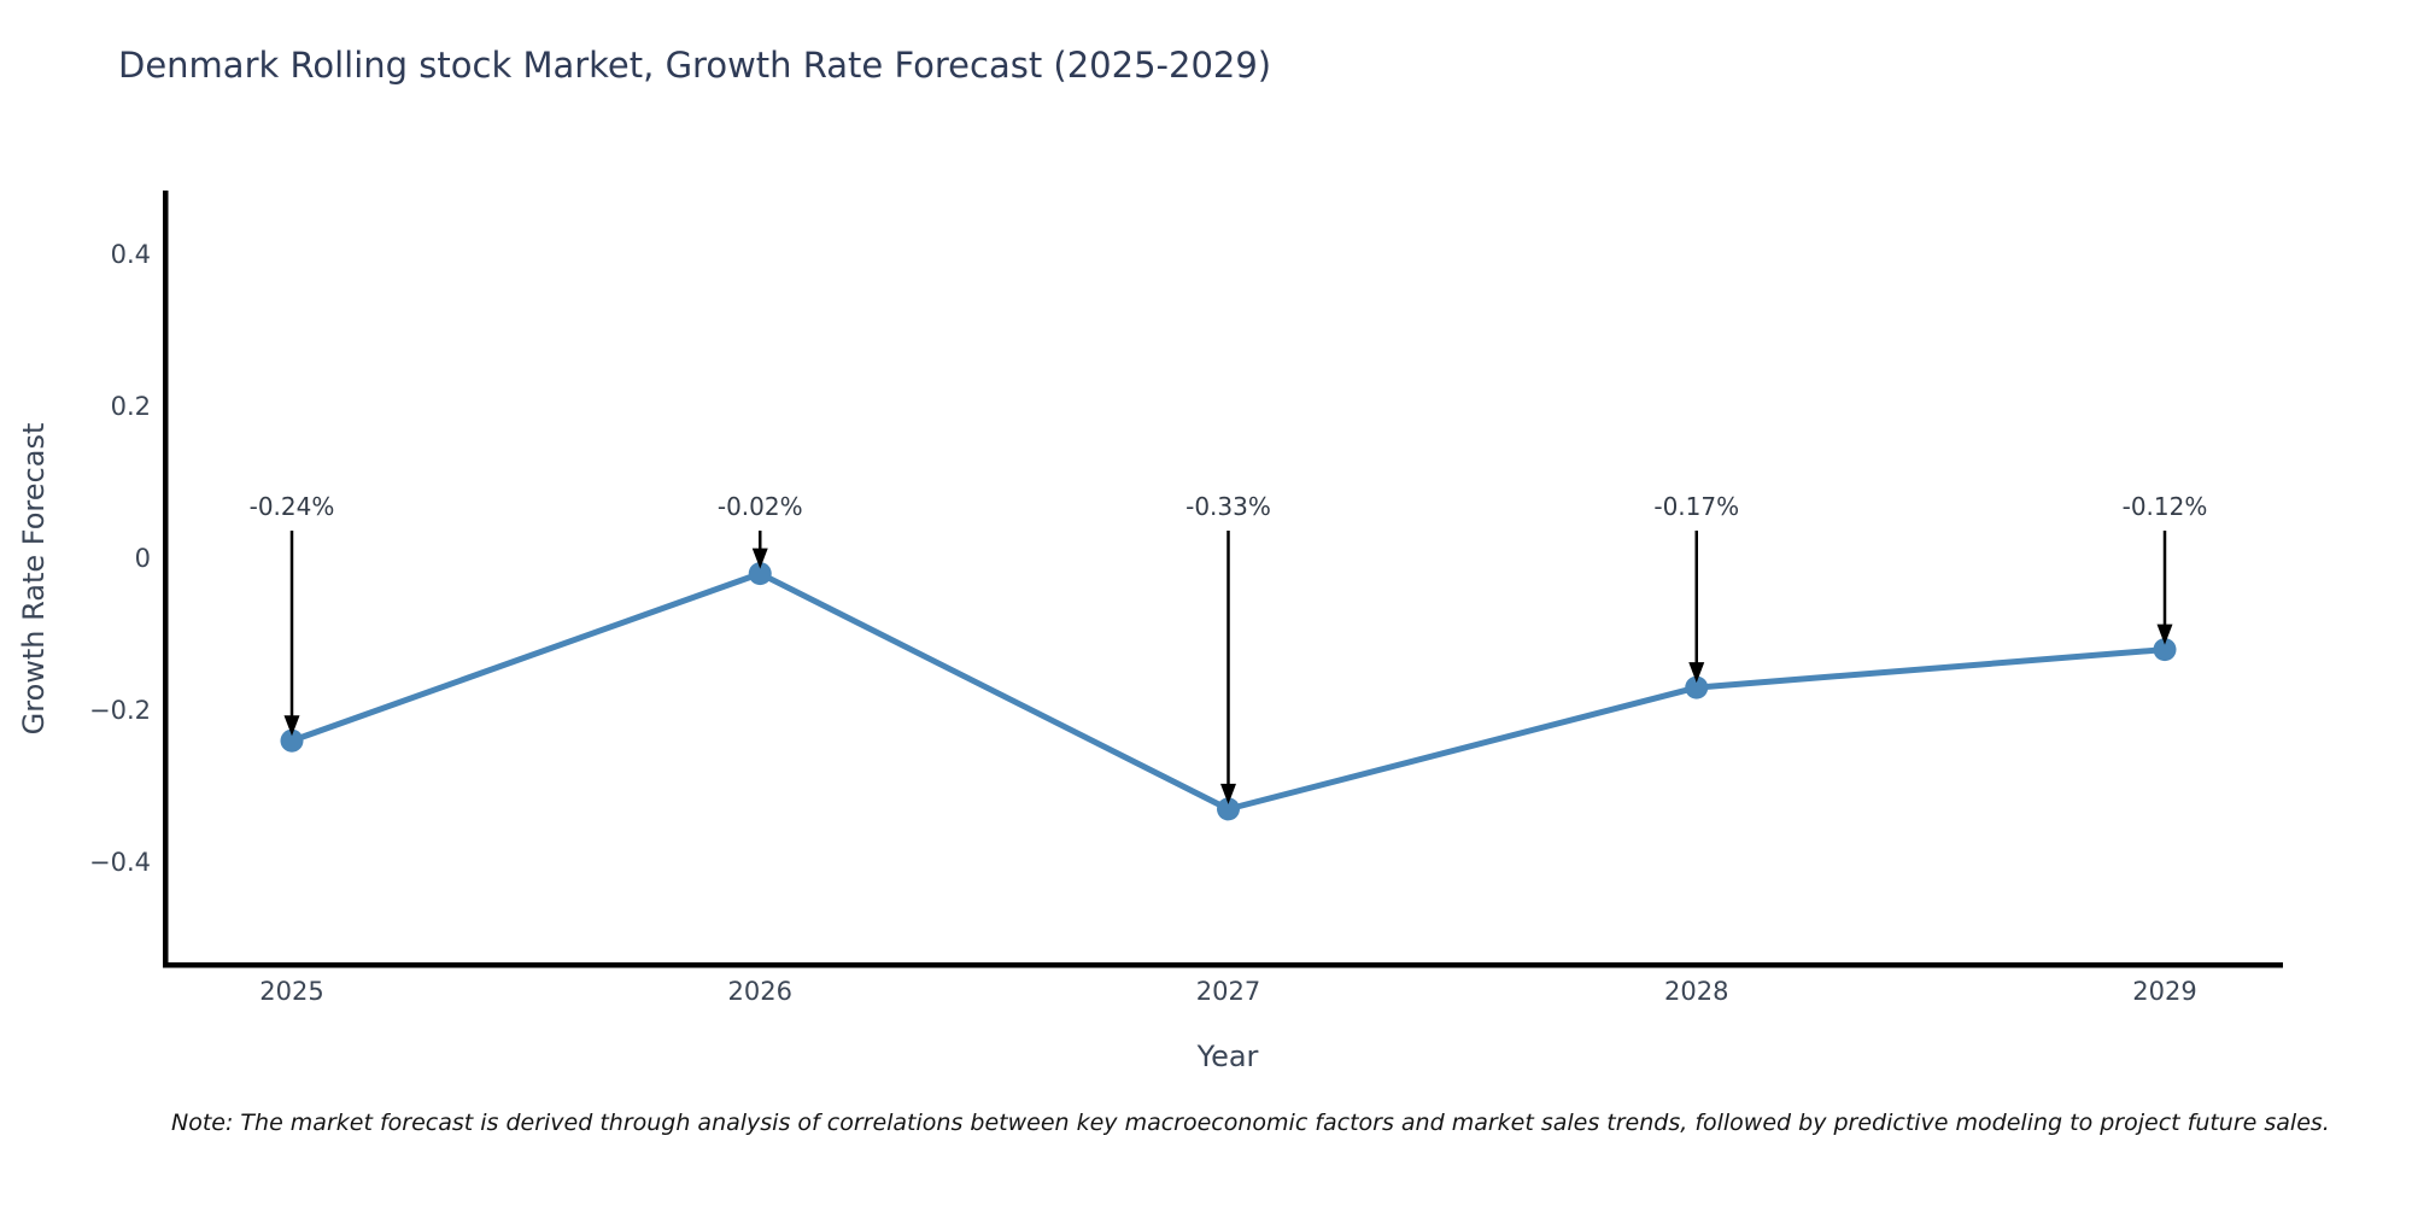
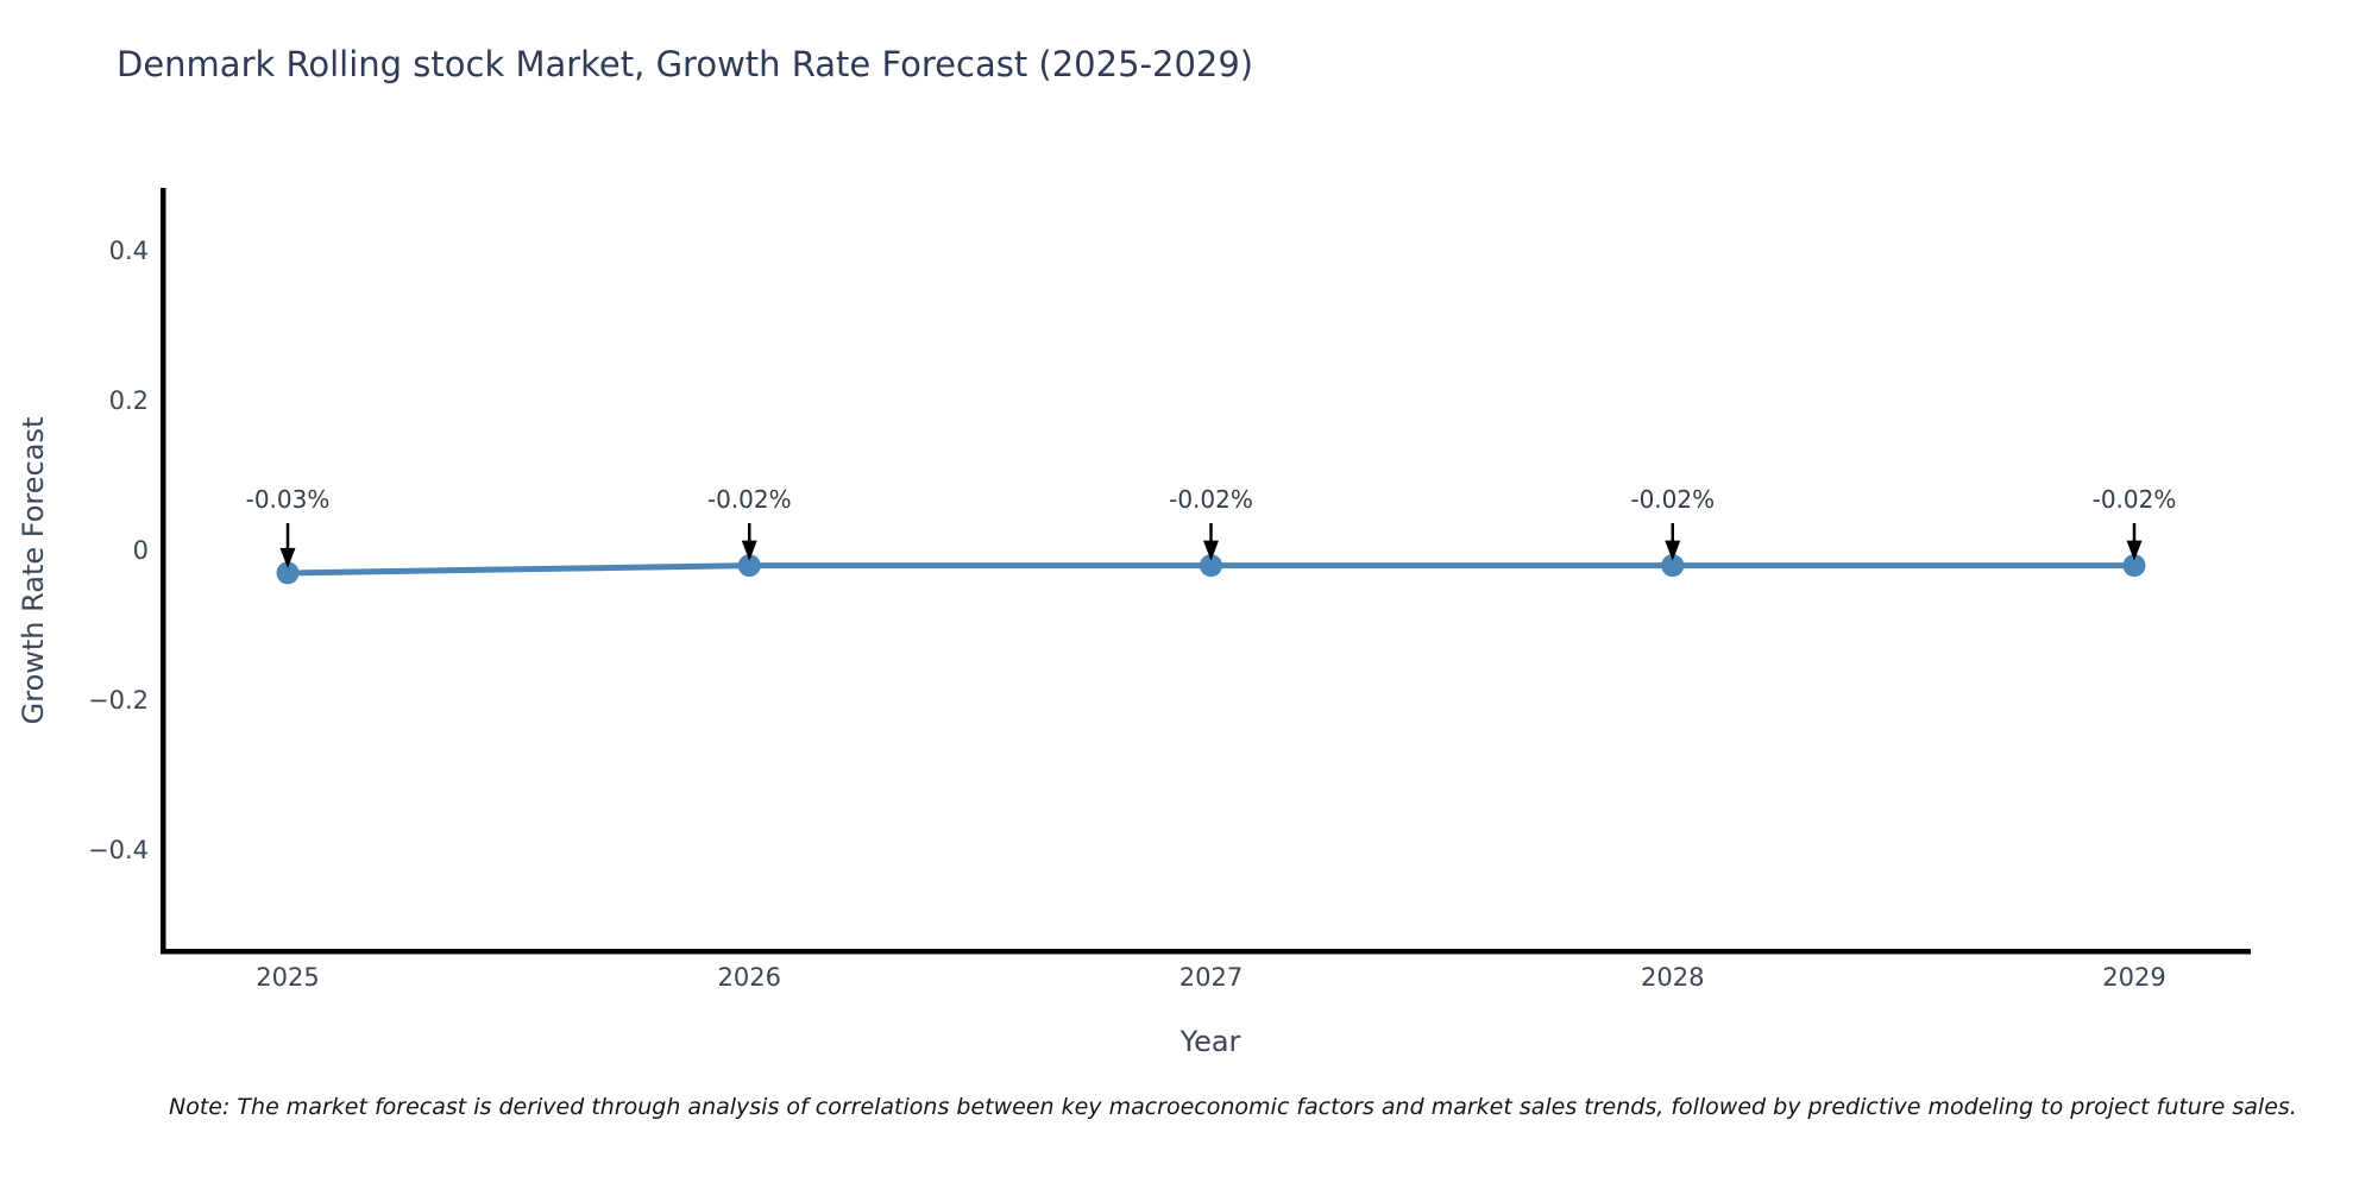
2025: -0.24% -> -0.03%
2027: -0.33% -> -0.02%
2028: -0.17% -> -0.02%
2029: -0.12% -> -0.02%
